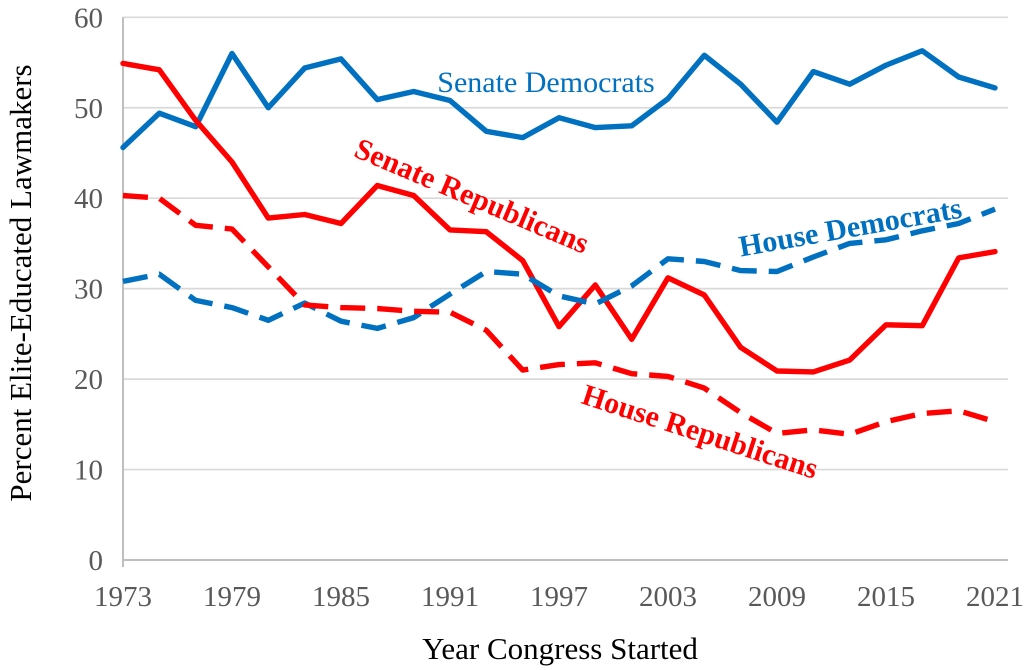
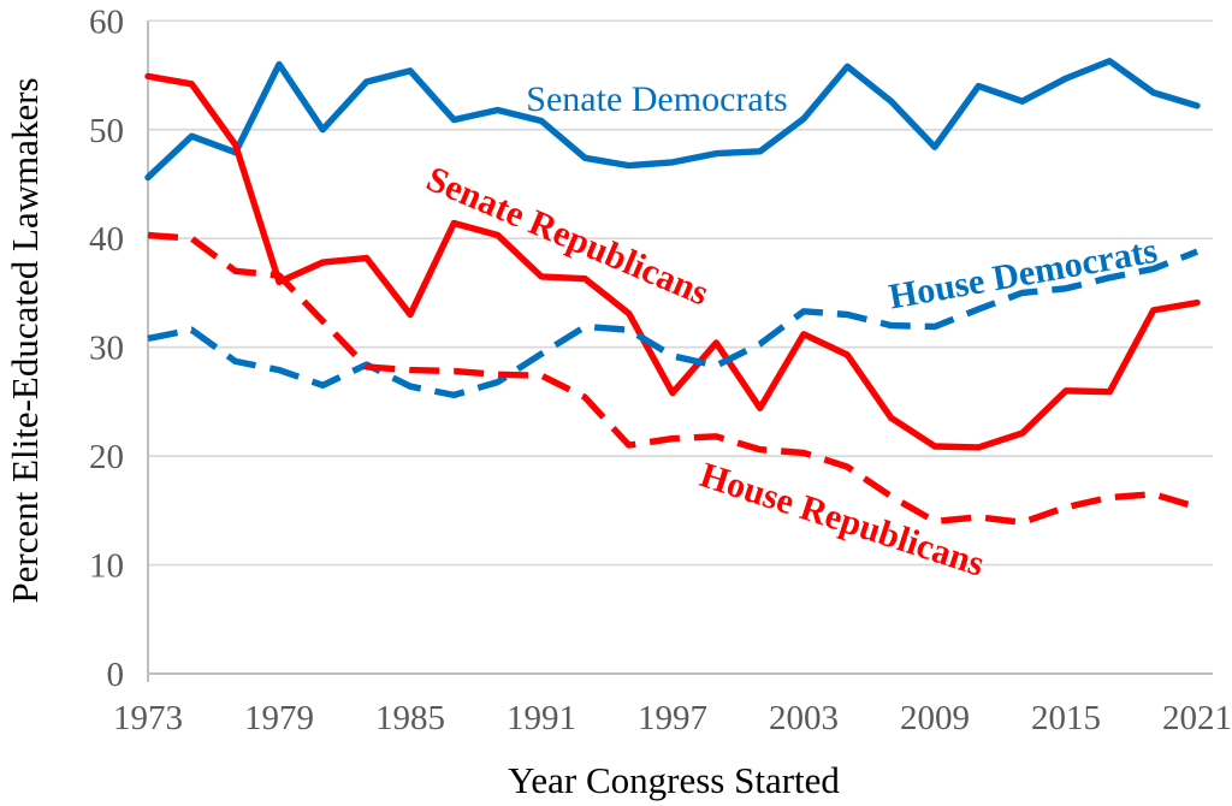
Senate Republicans/1979: 44 -> 36
Senate Republicans/1985: 37 -> 33
Senate Democrats/1997: 49 -> 47
